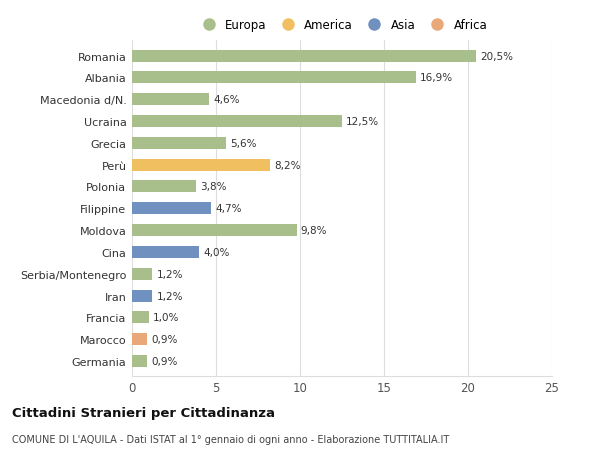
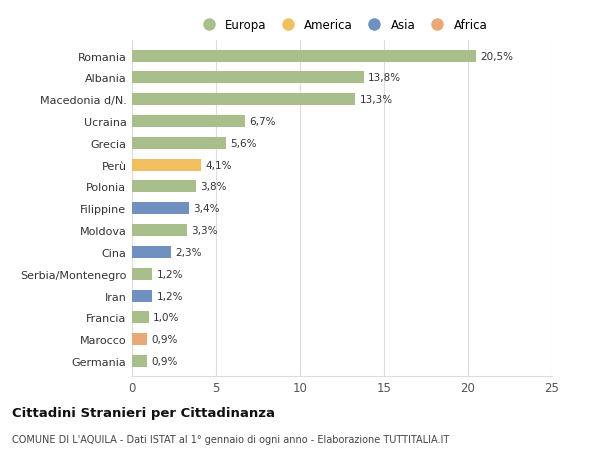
Albania: 16,9% -> 13,8%
Macedonia d/N.: 4,6% -> 13,3%
Ucraina: 12,5% -> 6,7%
Perù: 8,2% -> 4,1%
Filippine: 4,7% -> 3,4%
Moldova: 9,8% -> 3,3%
Cina: 4,0% -> 2,3%
